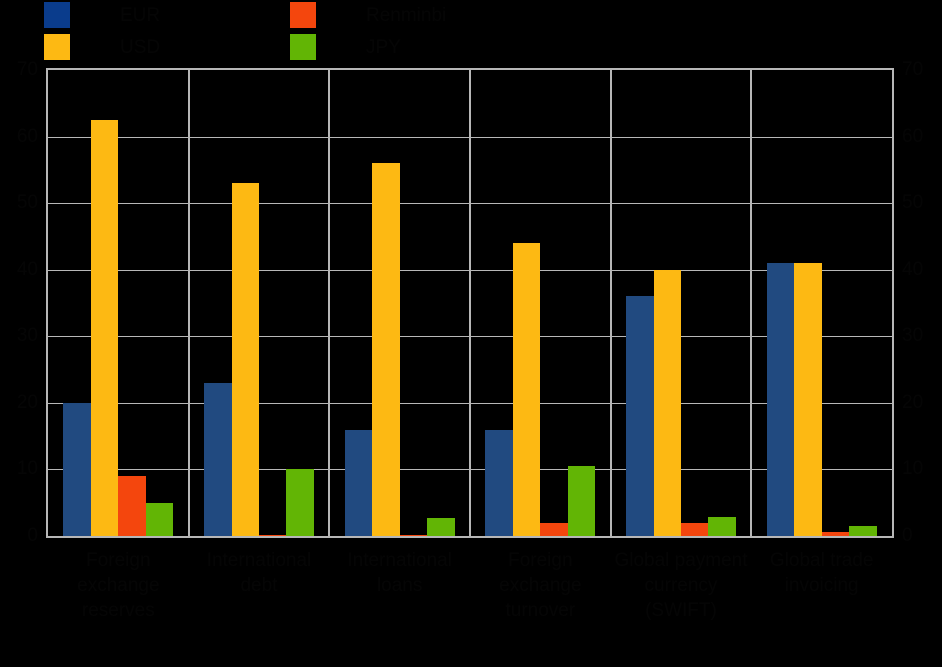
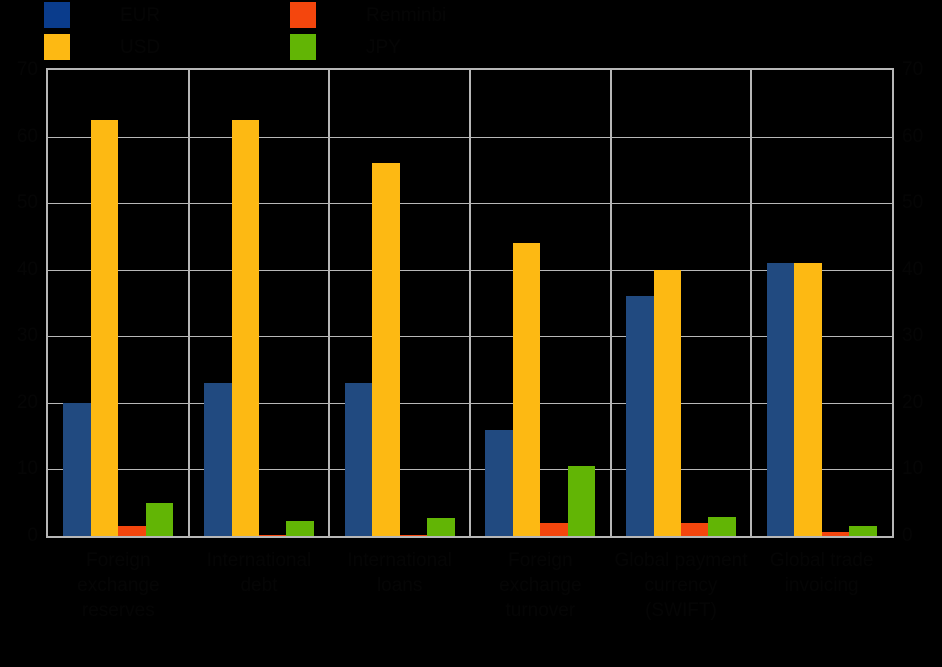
Renminbi/Foreign exchange reserves: 9 -> 2
USD/International debt: 53 -> 62
JPY/International debt: 10 -> 2
EUR/International loans: 16 -> 23
